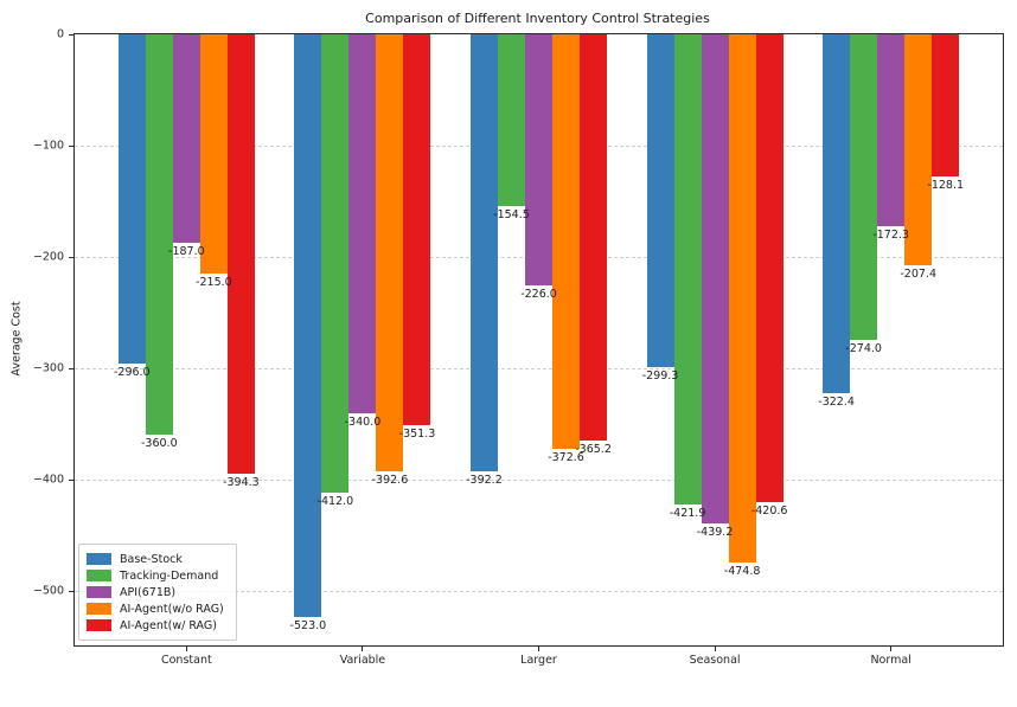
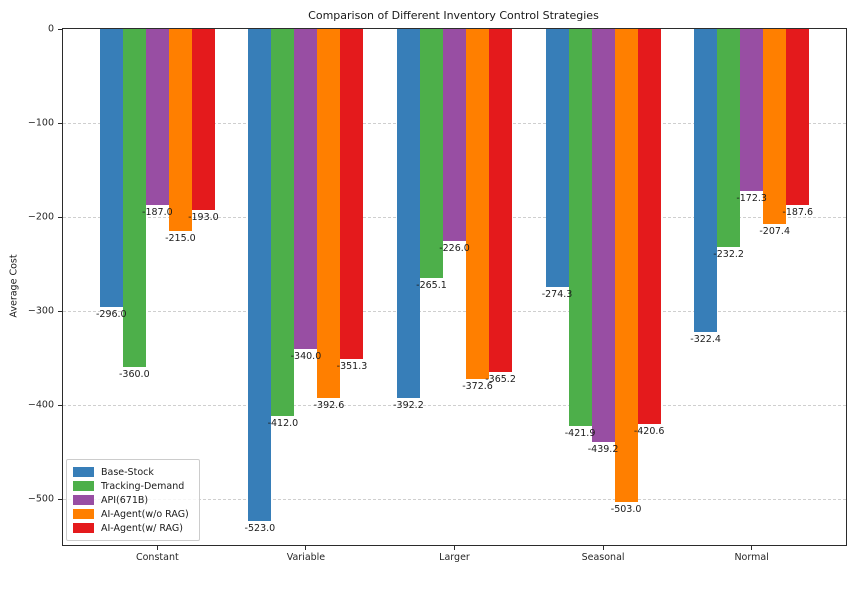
AI-Agent(w/ RAG)/Constant: -394.3 -> -193.0
Tracking-Demand/Larger: -154.5 -> -265.1
Base-Stock/Seasonal: -299.3 -> -274.3
AI-Agent(w/o RAG)/Seasonal: -474.8 -> -503.0
Tracking-Demand/Normal: -274.0 -> -232.2
AI-Agent(w/ RAG)/Normal: -128.1 -> -187.6
